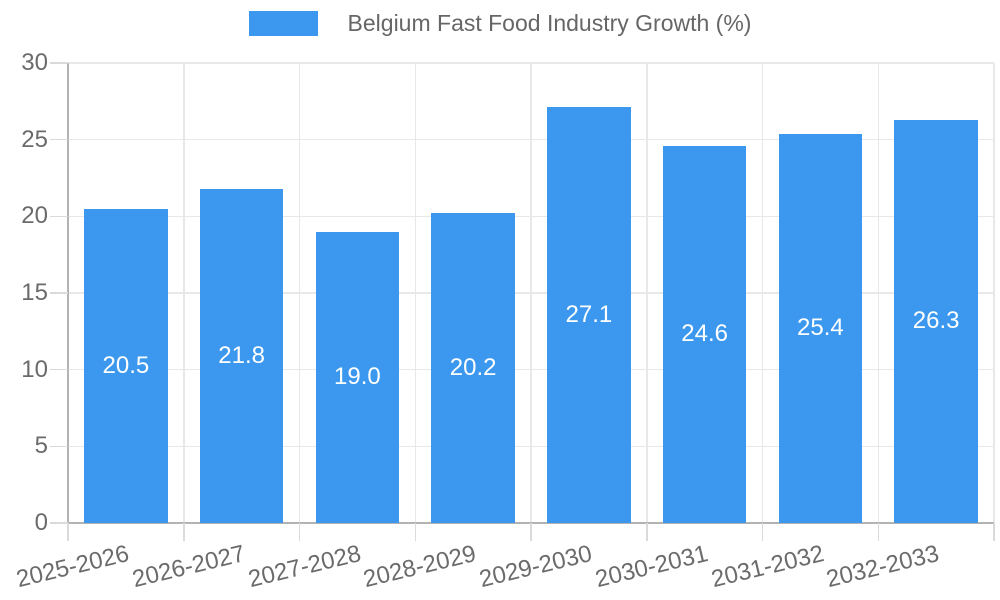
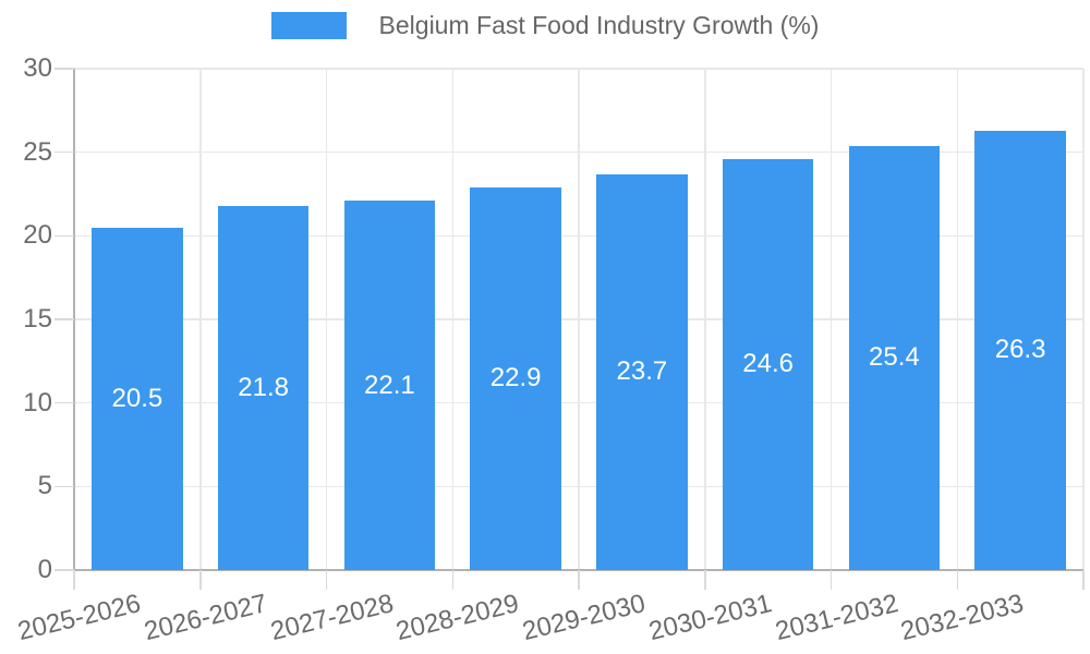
2027-2028: 19.0 -> 22.1
2028-2029: 20.2 -> 22.9
2029-2030: 27.1 -> 23.7
